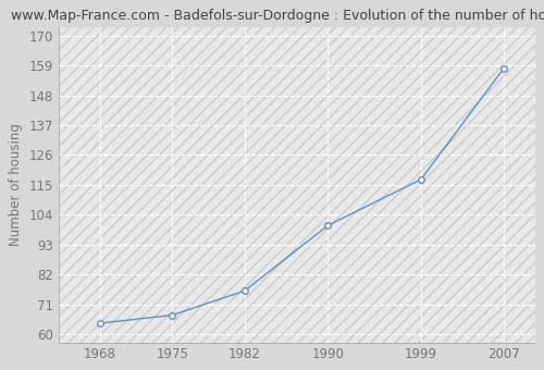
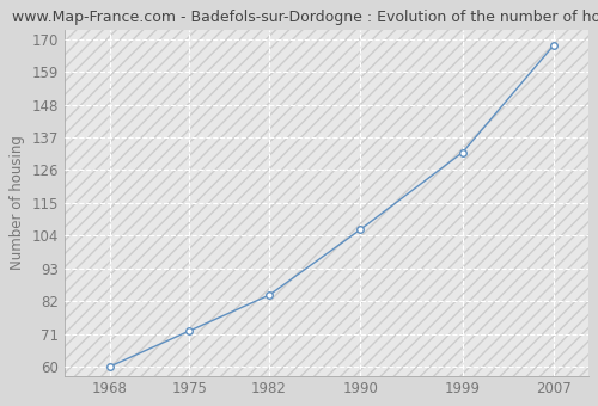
1968: 64 -> 60
1975: 67 -> 72
1982: 76 -> 84
1990: 100 -> 106
1999: 117 -> 132
2007: 158 -> 168
